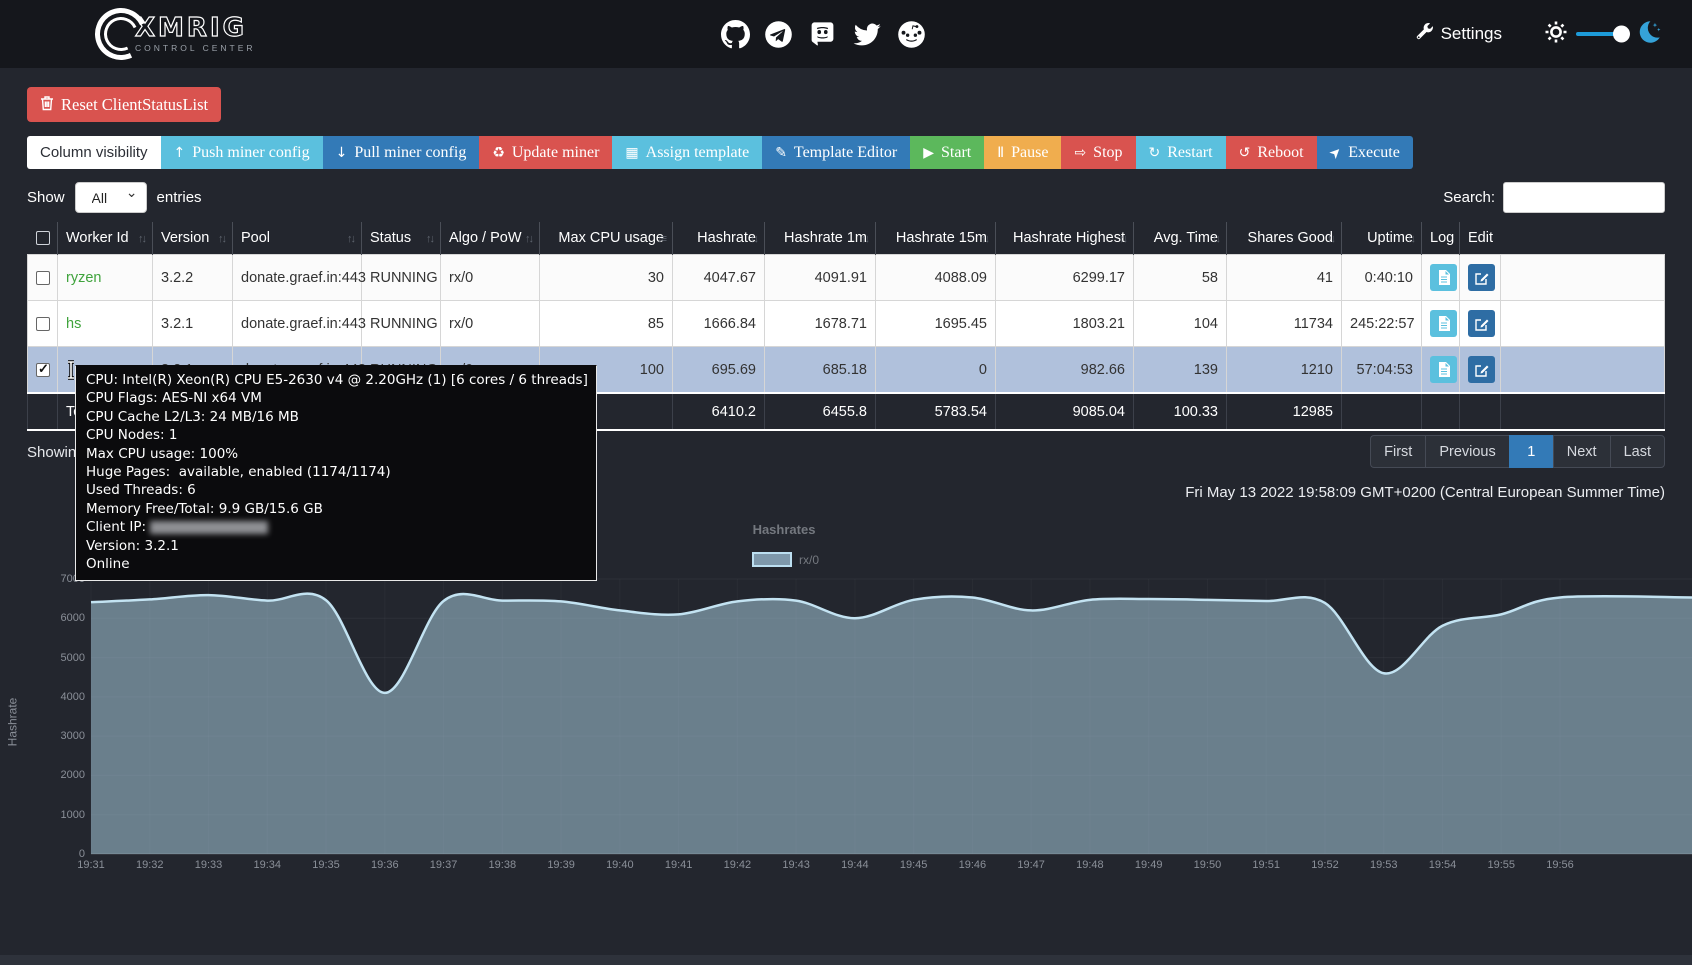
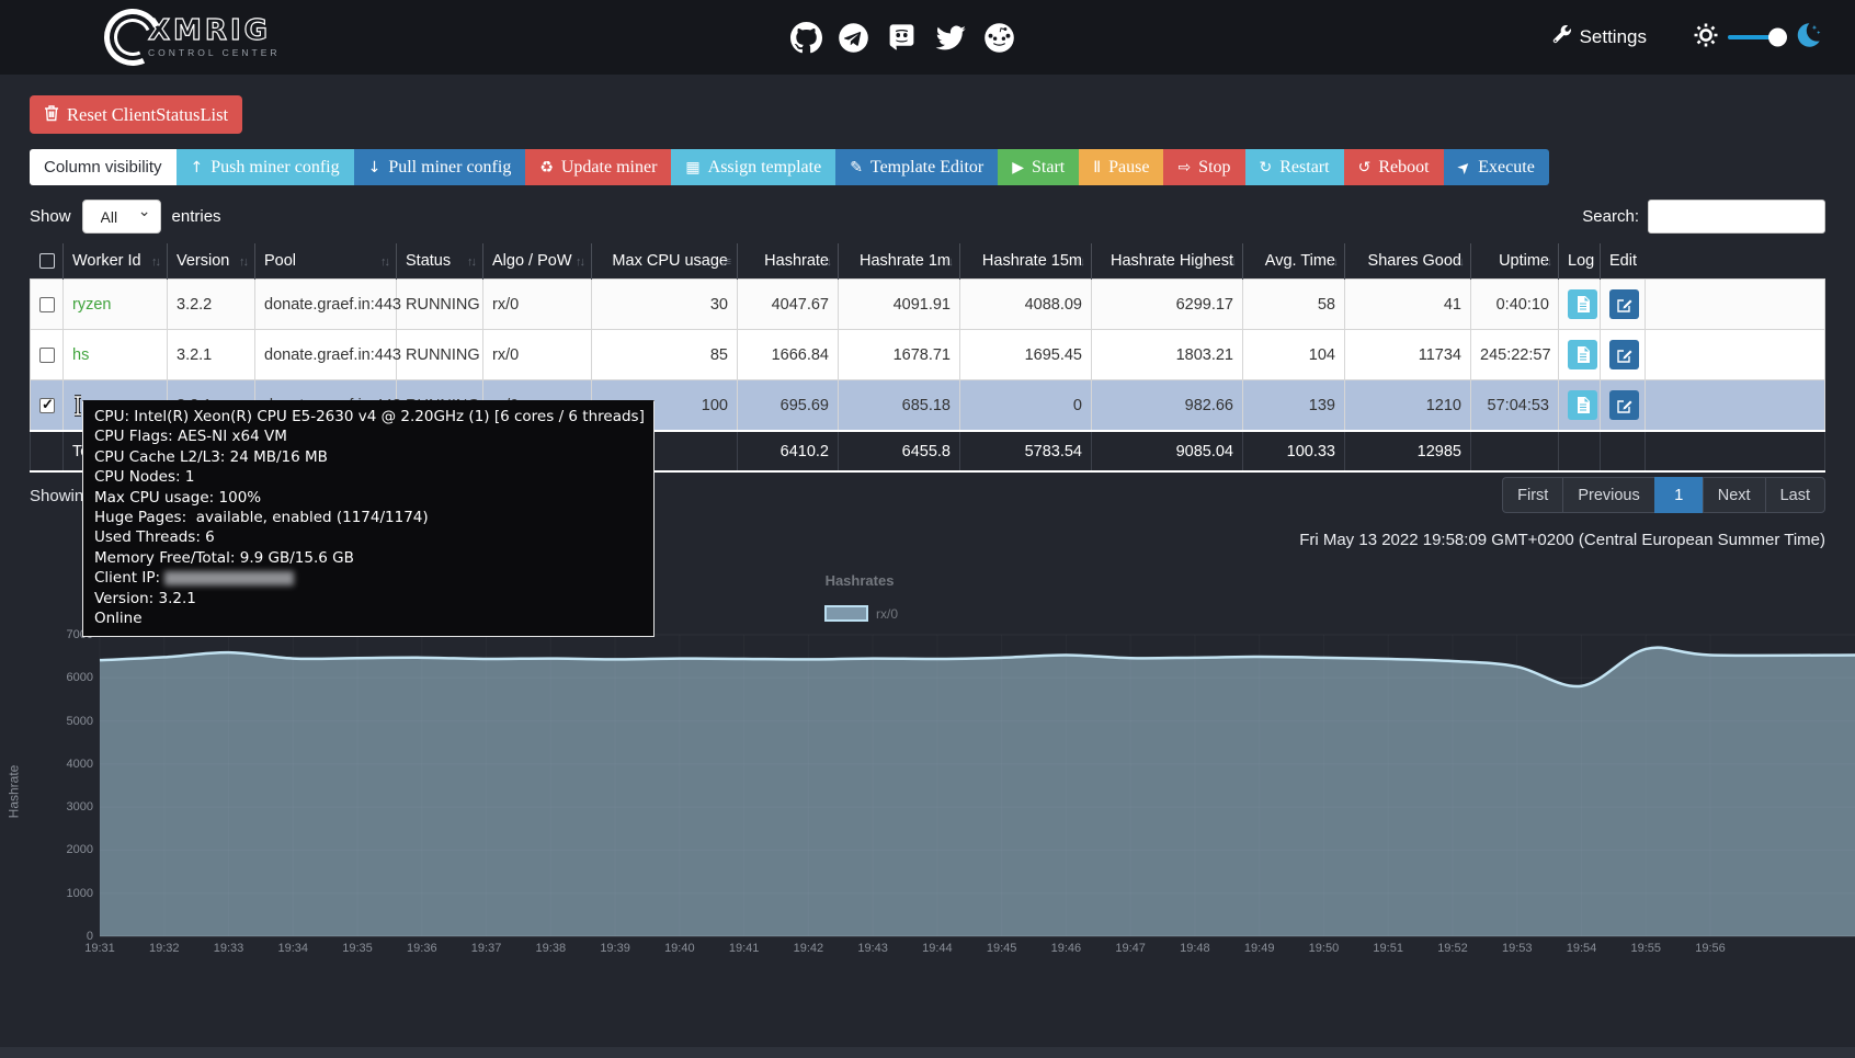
19:36: 4100 -> 6500
19:40: 6200 -> 6400
19:41: 6100 -> 6400
19:44: 6000 -> 6400
19:47: 6200 -> 6500
19:53: 4600 -> 6300
19:55: 6100 -> 6700
